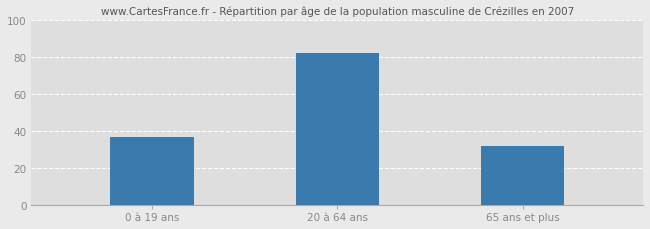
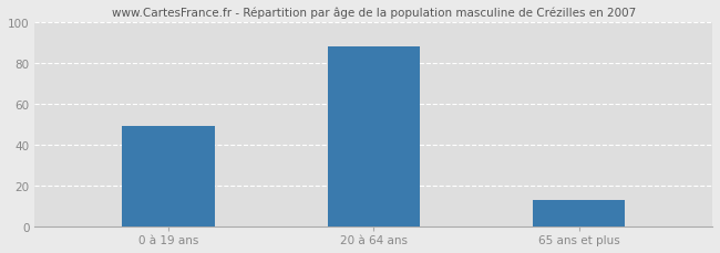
0 à 19 ans: 37 -> 49
20 à 64 ans: 82 -> 88
65 ans et plus: 32 -> 13
